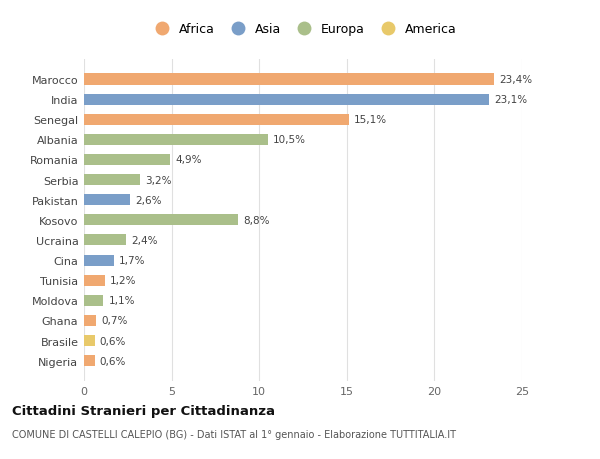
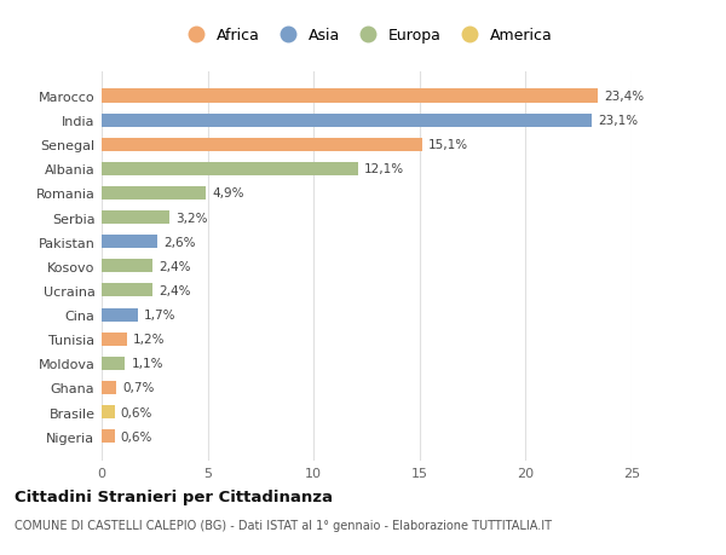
Albania: 10,5% -> 12,1%
Kosovo: 8,8% -> 2,4%
